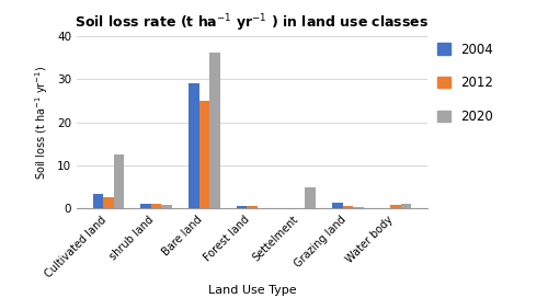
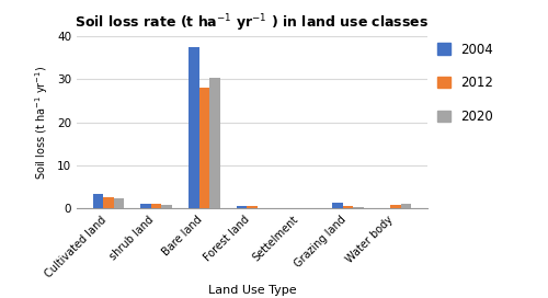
2020/Cultivated land: 12.5 -> 2.5
2004/Bare land: 29.0 -> 37.5
2012/Bare land: 25.0 -> 28.0
2020/Bare land: 36.0 -> 30.2
2020/Settelment: 5.0 -> 0.1
